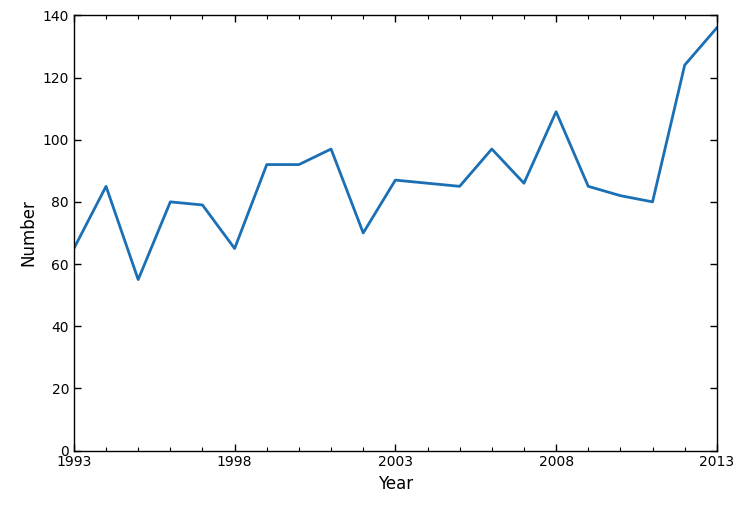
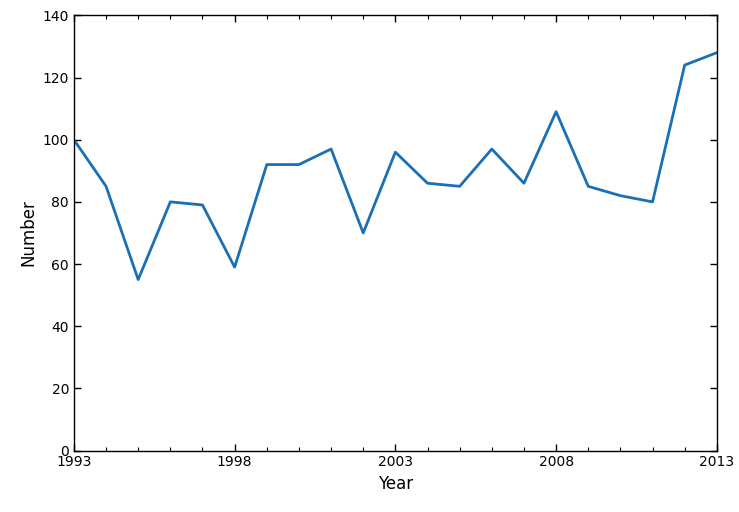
1993: 65 -> 100
1998: 65 -> 59
2003: 87 -> 96
2013: 136 -> 128
